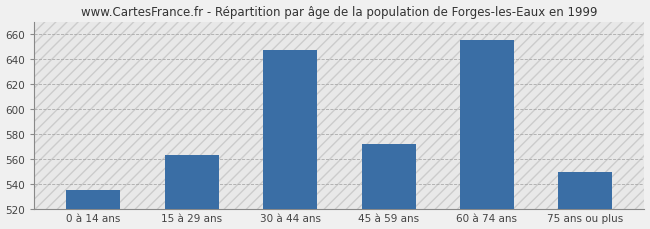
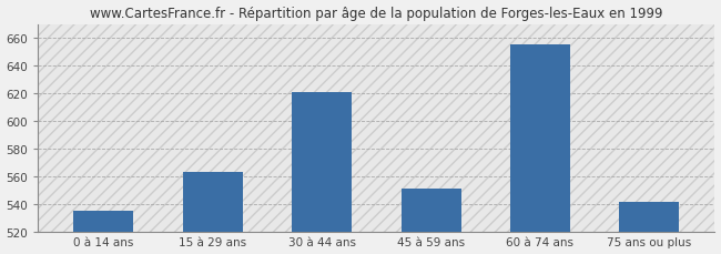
30 à 44 ans: 647 -> 621
45 à 59 ans: 572 -> 551
75 ans ou plus: 549 -> 541
